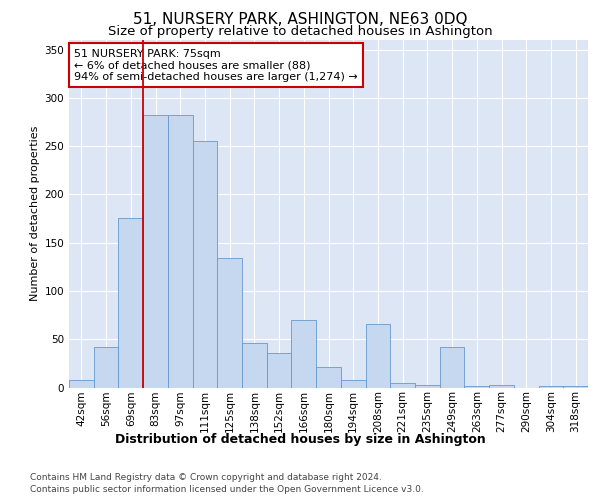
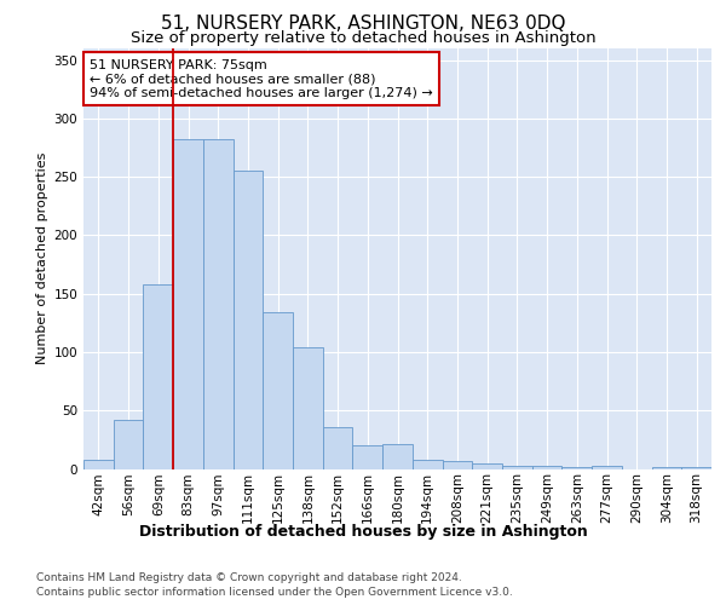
69sqm: 176 -> 158
138sqm: 46 -> 104
166sqm: 70 -> 20
208sqm: 66 -> 7
249sqm: 42 -> 3
